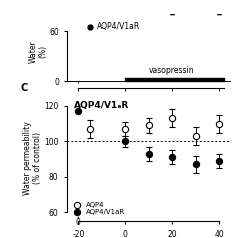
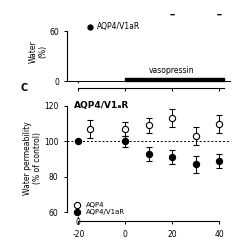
AQP4/V1aR/-20: 117 -> 100
